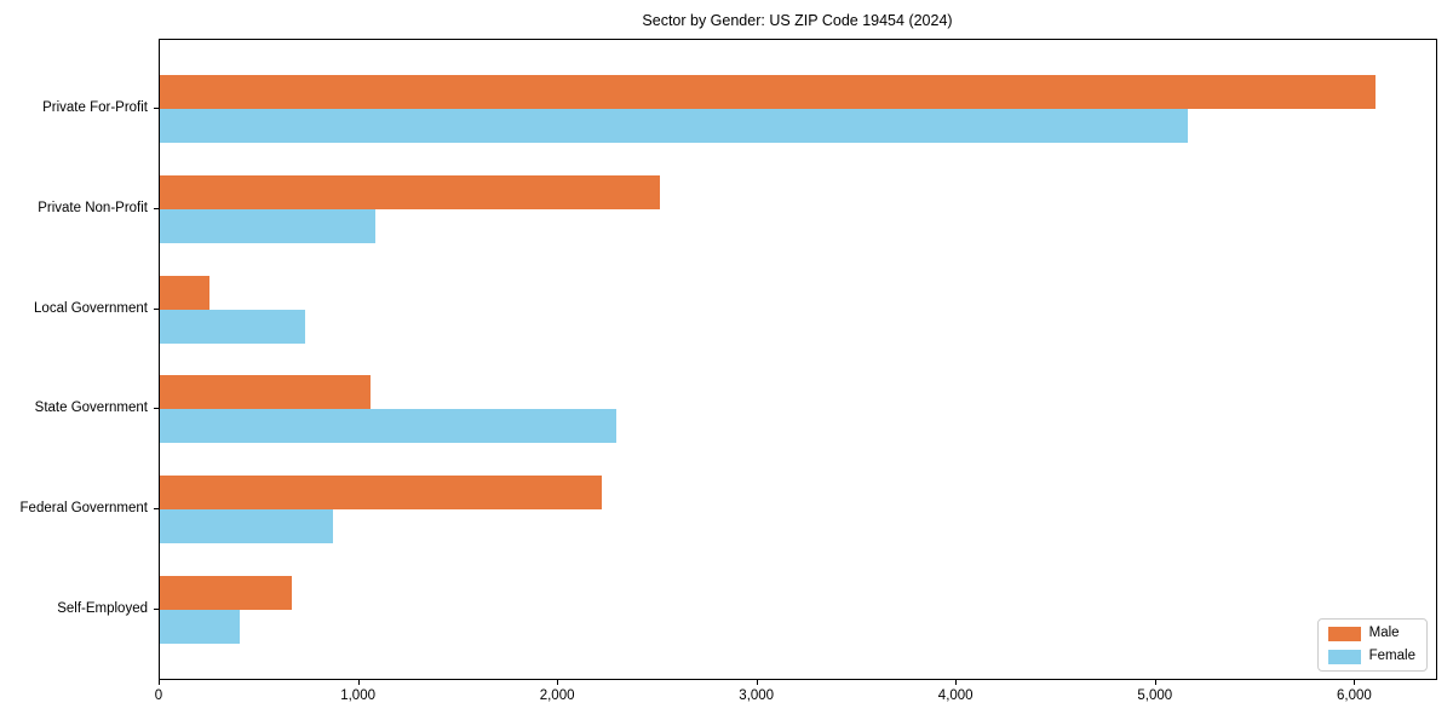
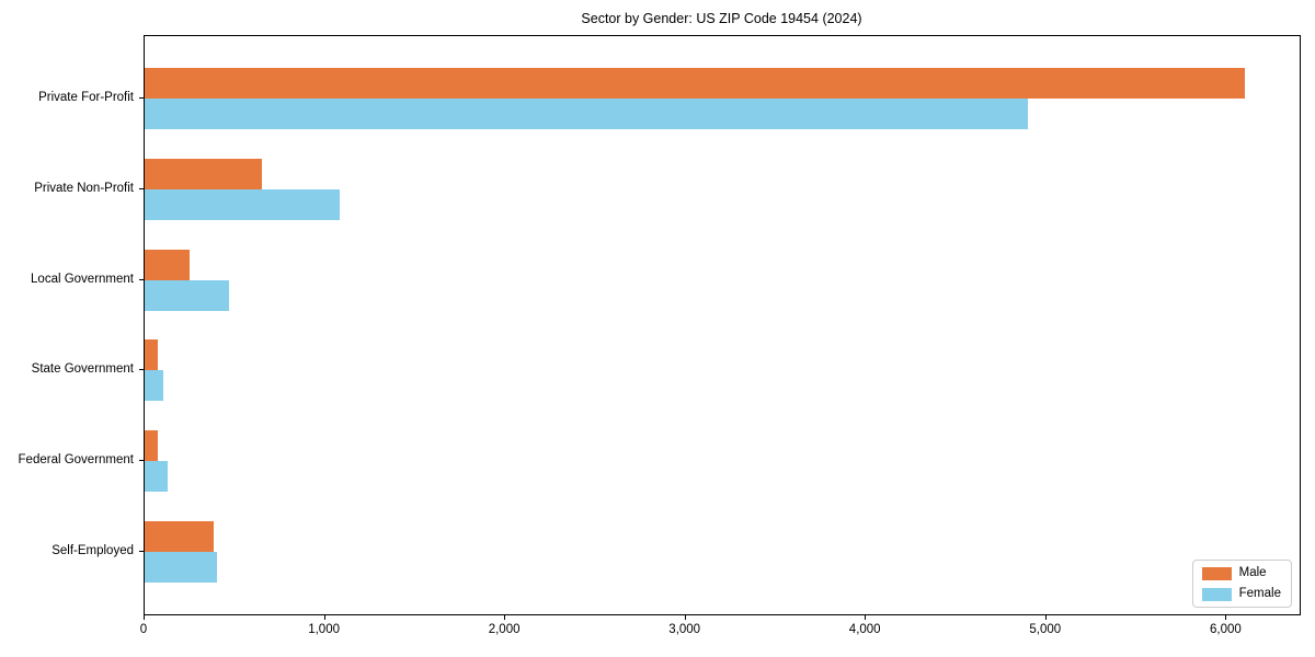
Female/Private For-Profit: 5160 -> 4900
Male/Private Non-Profit: 2510 -> 650
Female/Local Government: 730 -> 470
Male/State Government: 1060 -> 80
Female/State Government: 2290 -> 100
Male/Federal Government: 2220 -> 70
Female/Federal Government: 870 -> 130
Male/Self-Employed: 660 -> 380
